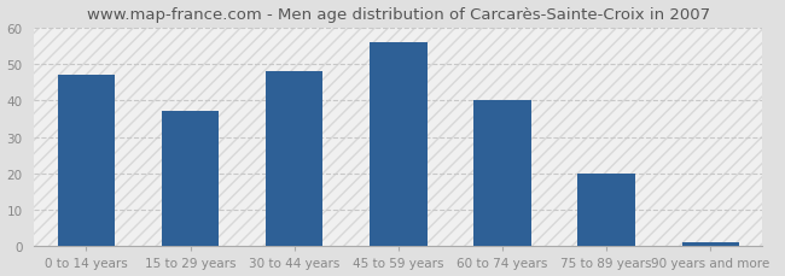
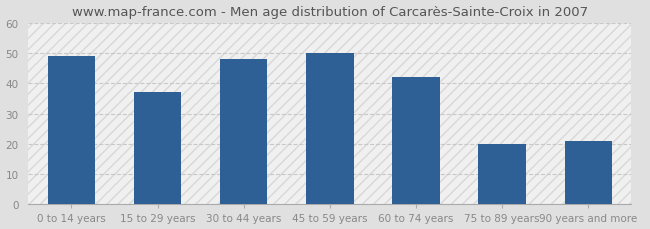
0 to 14 years: 47 -> 49
45 to 59 years: 56 -> 50
60 to 74 years: 40 -> 42
90 years and more: 1 -> 21
